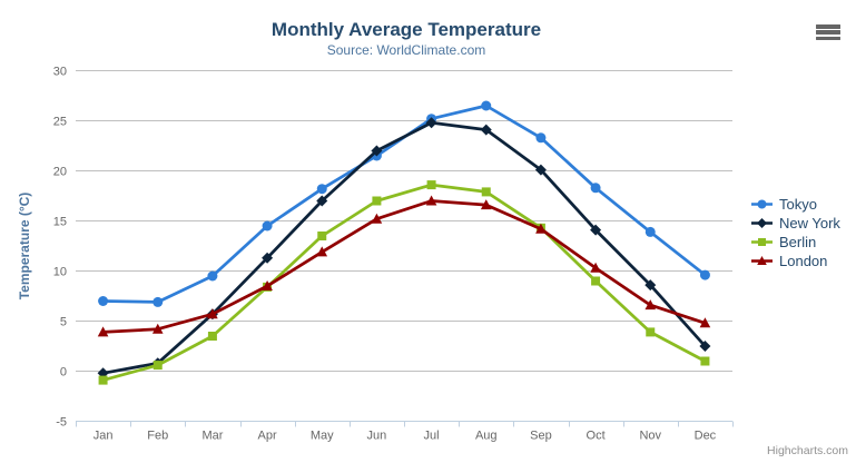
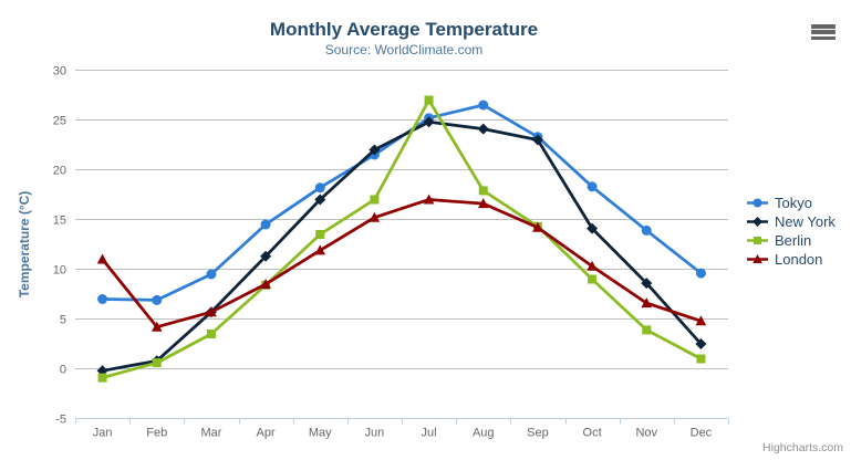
London/Jan: 4 -> 11
Berlin/Jul: 19 -> 27
New York/Sep: 20 -> 23
